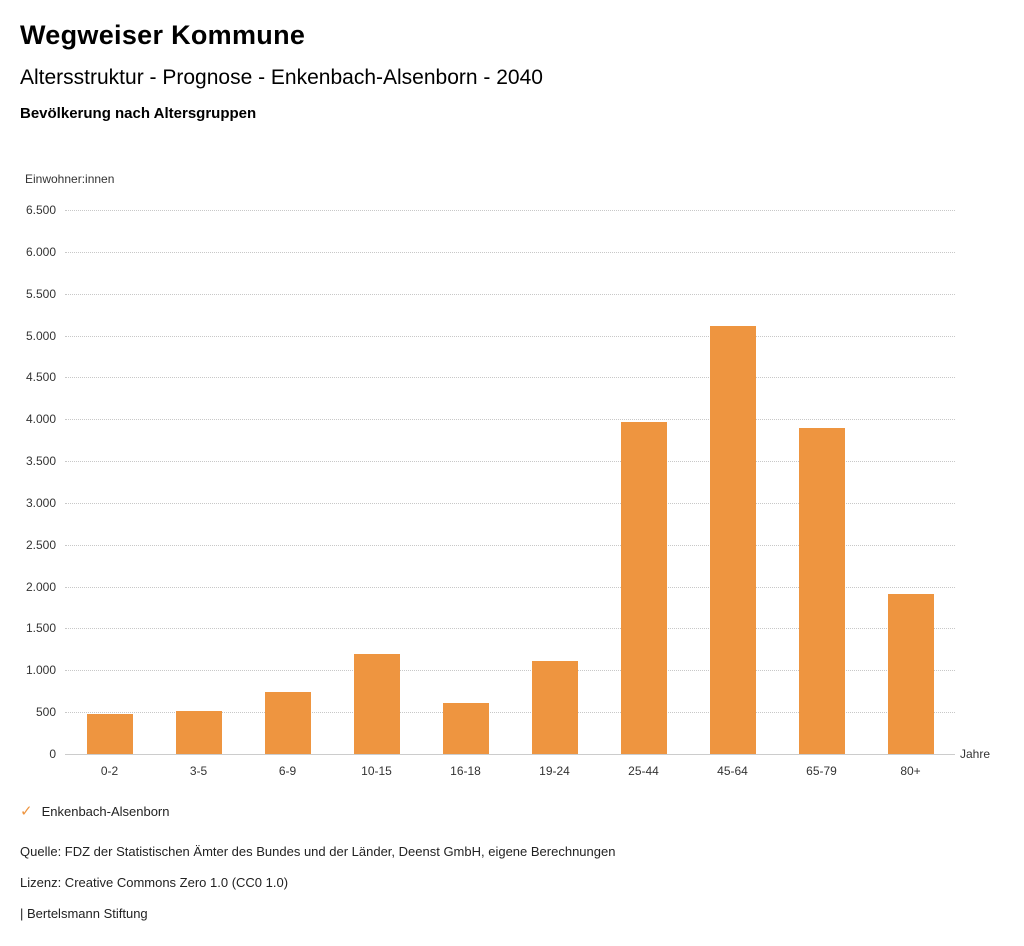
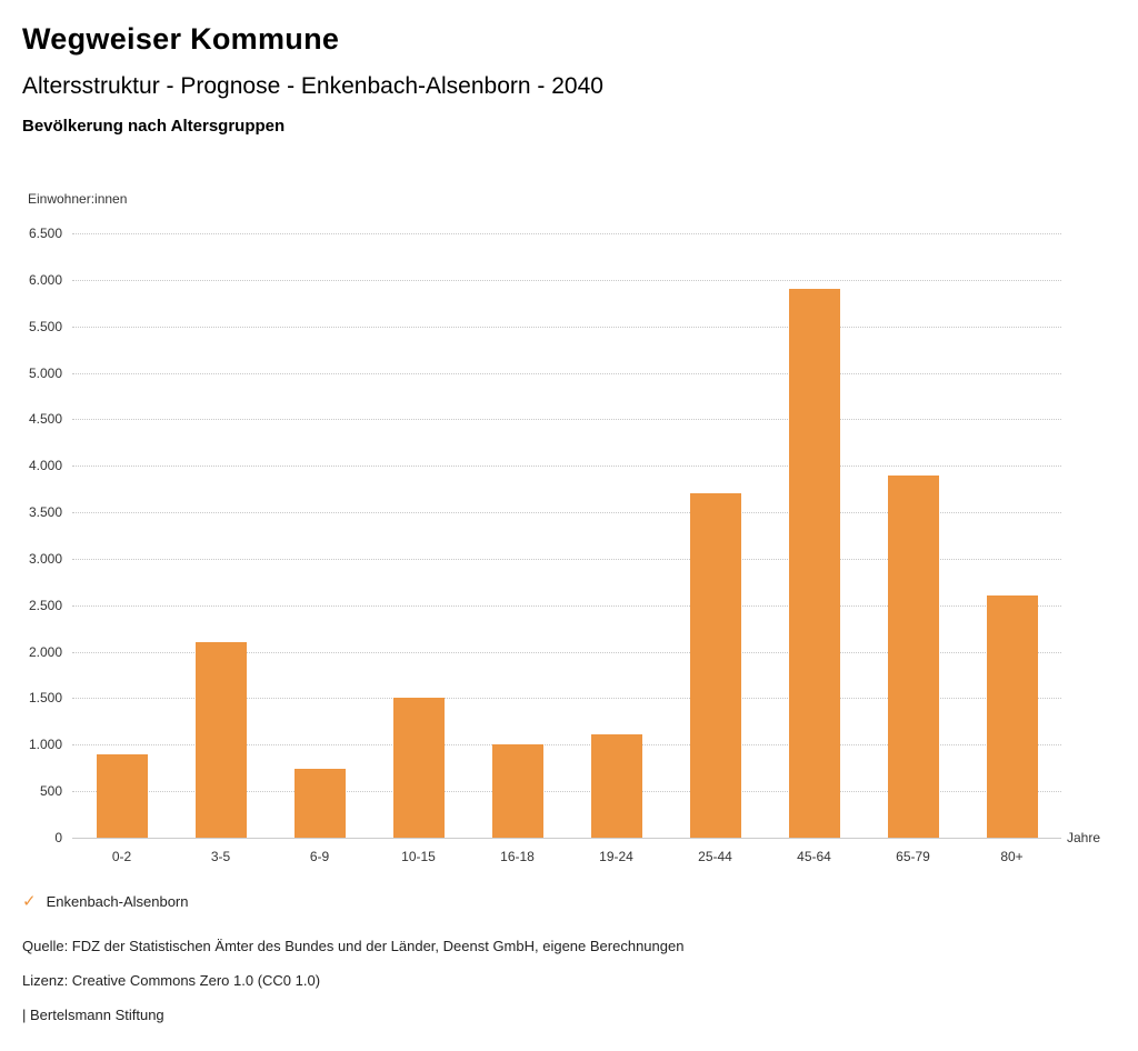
0-2: 500 -> 900
3-5: 500 -> 2100
10-15: 1200 -> 1500
16-18: 600 -> 1000
25-44: 4000 -> 3700
45-64: 5100 -> 5900
80+: 1900 -> 2600
